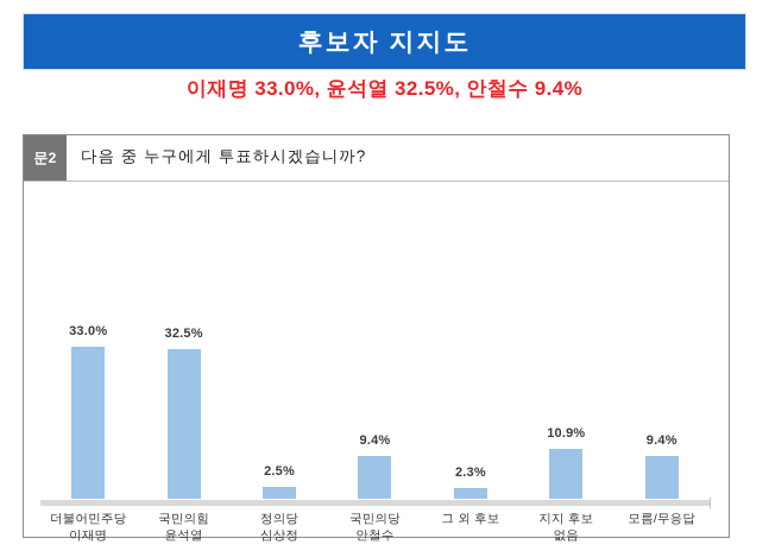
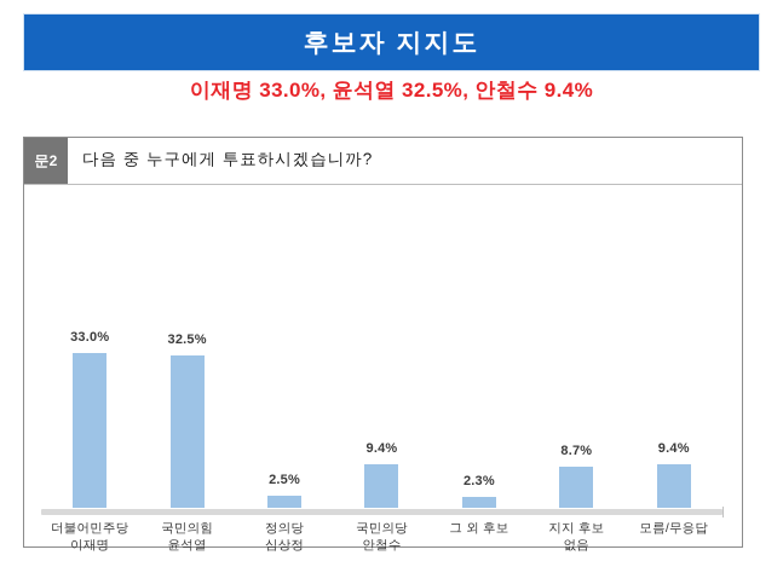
지지 후보 없음: 10.9% -> 8.7%
